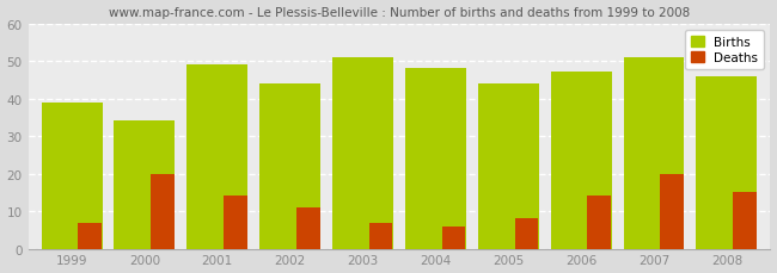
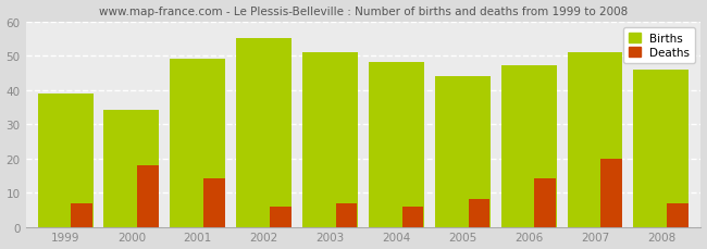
Deaths/2000: 20 -> 18
Births/2002: 44 -> 55
Deaths/2002: 11 -> 6
Deaths/2008: 15 -> 7
